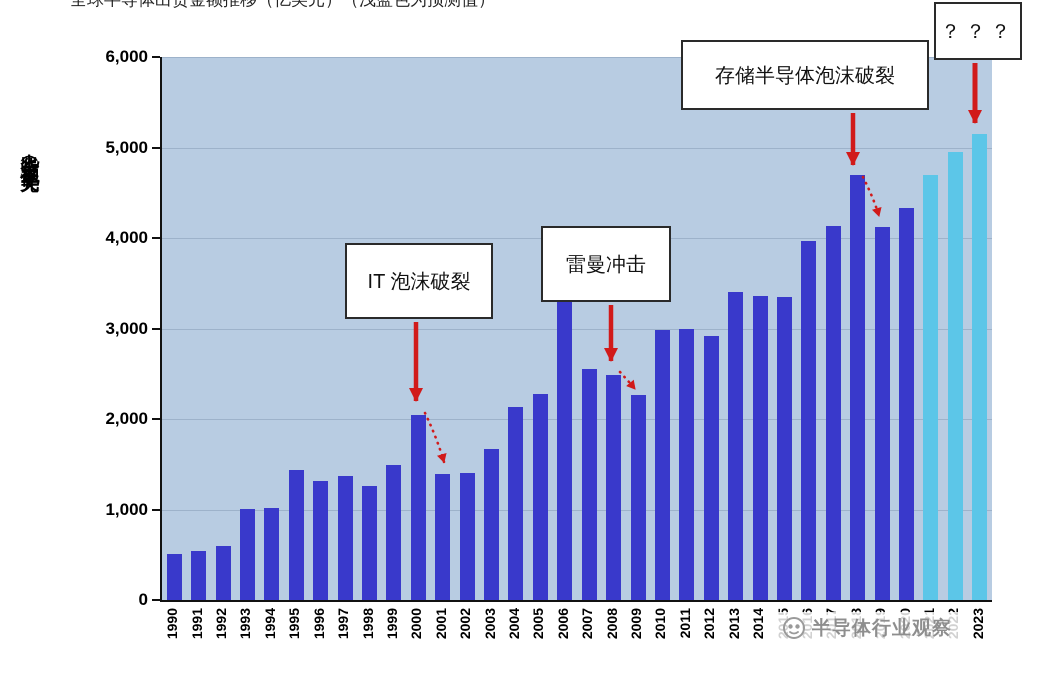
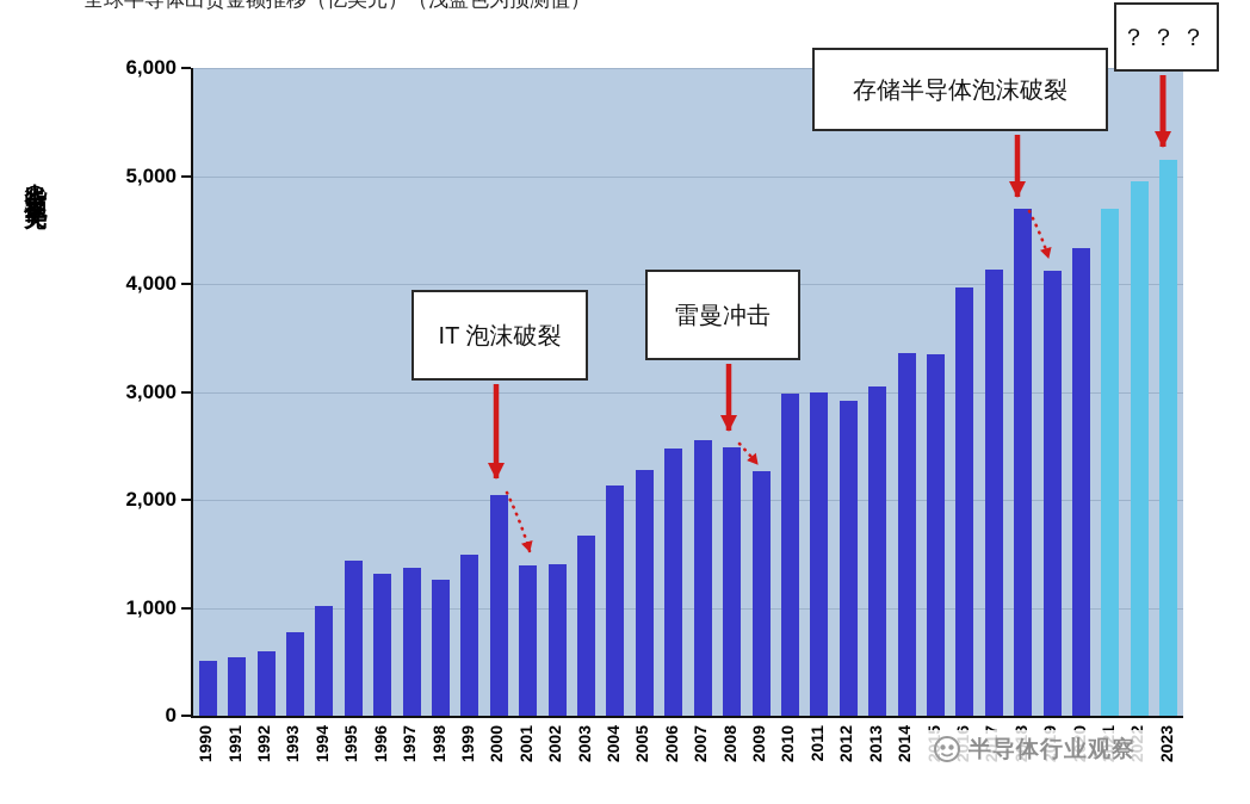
1993: 1000 -> 800
2006: 3600 -> 2500
2013: 3400 -> 3100
